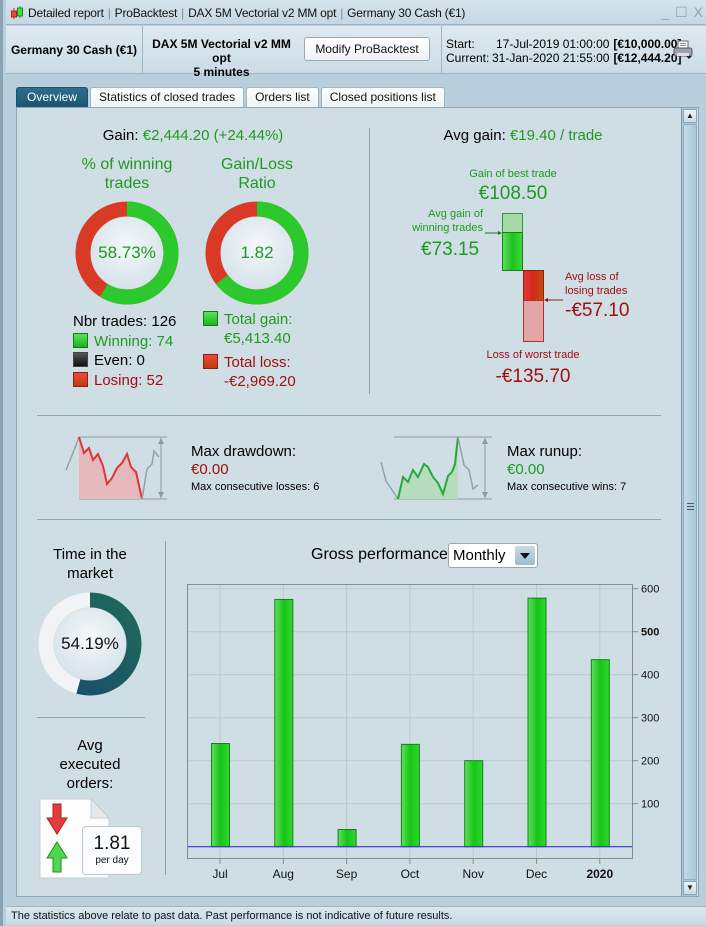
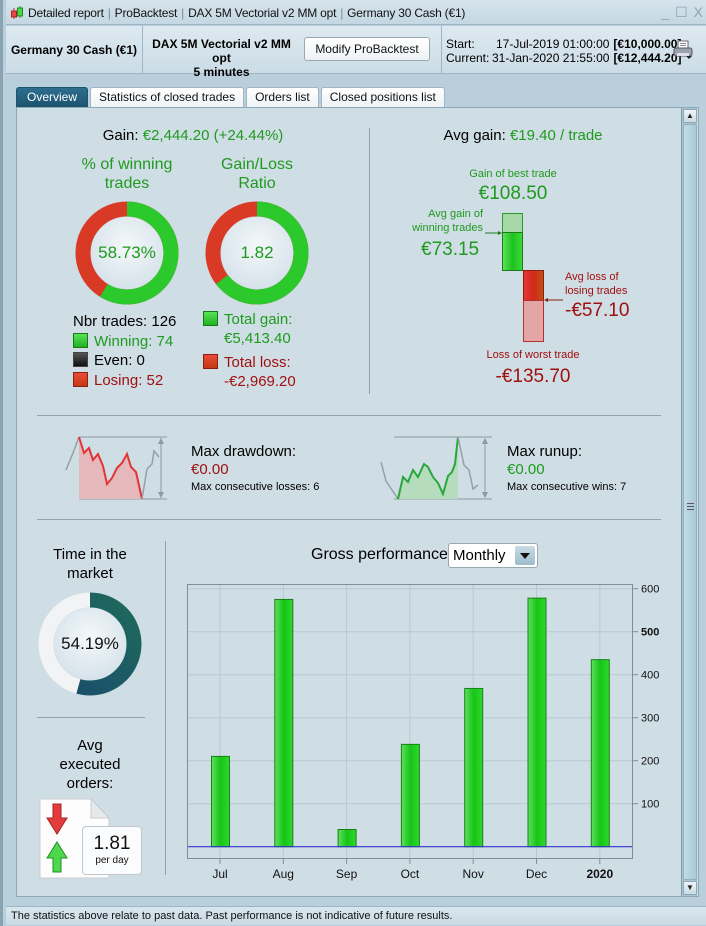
Jul: 240 -> 210
Nov: 200 -> 370
